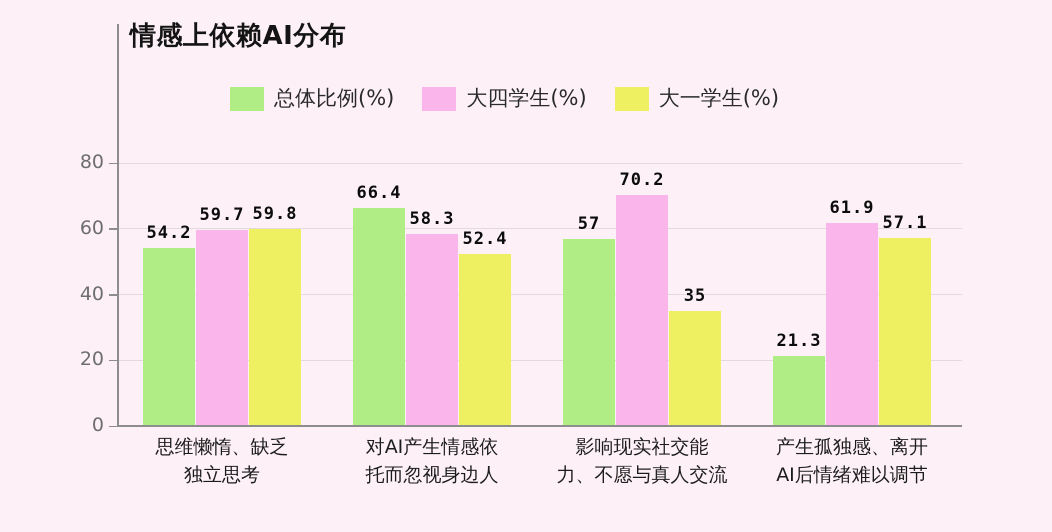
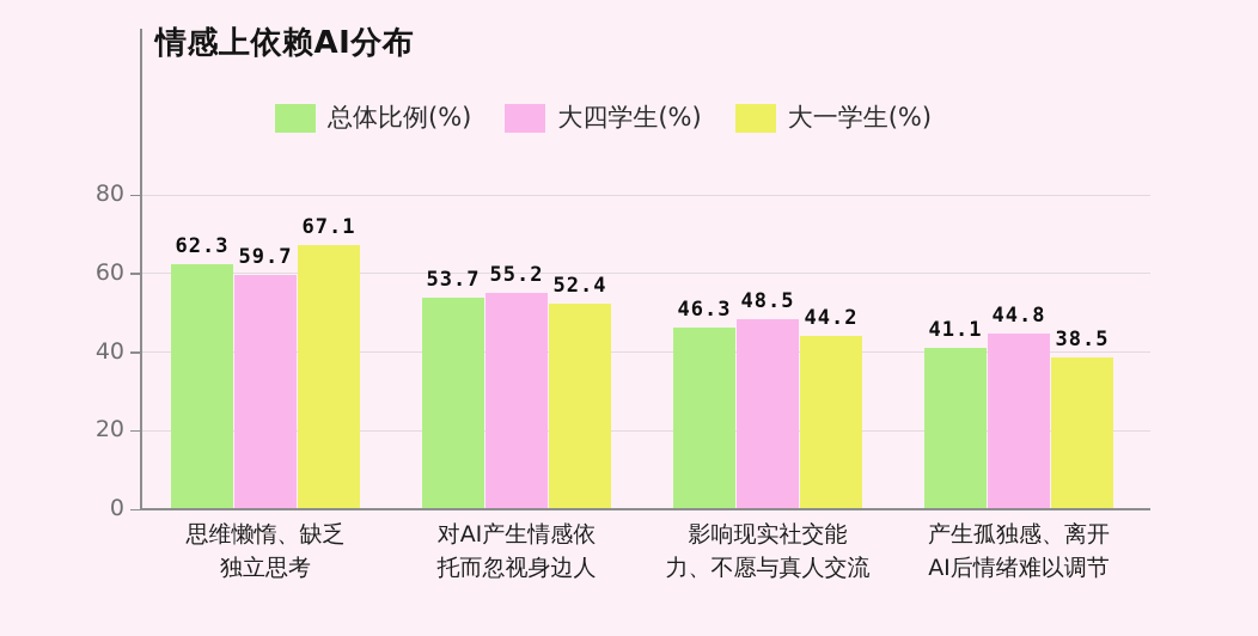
总体比例(%)/思维懒惰、缺乏独立思考: 54.2 -> 62.3
大一学生(%)/思维懒惰、缺乏独立思考: 59.8 -> 67.1
总体比例(%)/对AI产生情感依托而忽视身边人: 66.4 -> 53.7
大四学生(%)/对AI产生情感依托而忽视身边人: 58.3 -> 55.2
总体比例(%)/影响现实社交能力、不愿与真人交流: 57 -> 46.3
大四学生(%)/影响现实社交能力、不愿与真人交流: 70.2 -> 48.5
大一学生(%)/影响现实社交能力、不愿与真人交流: 35 -> 44.2
总体比例(%)/产生孤独感、离开AI后情绪难以调节: 21.3 -> 41.1
大四学生(%)/产生孤独感、离开AI后情绪难以调节: 61.9 -> 44.8
大一学生(%)/产生孤独感、离开AI后情绪难以调节: 57.1 -> 38.5
